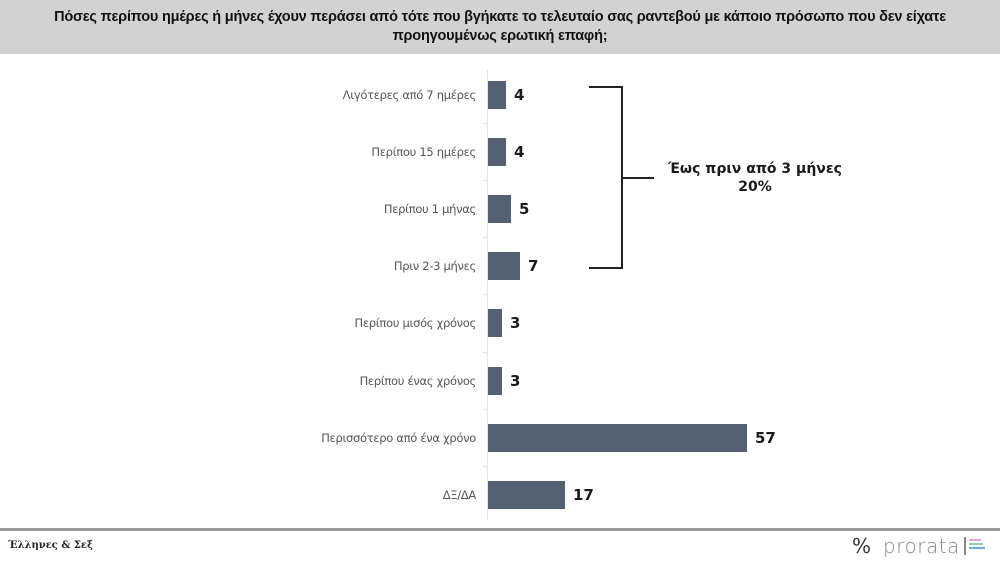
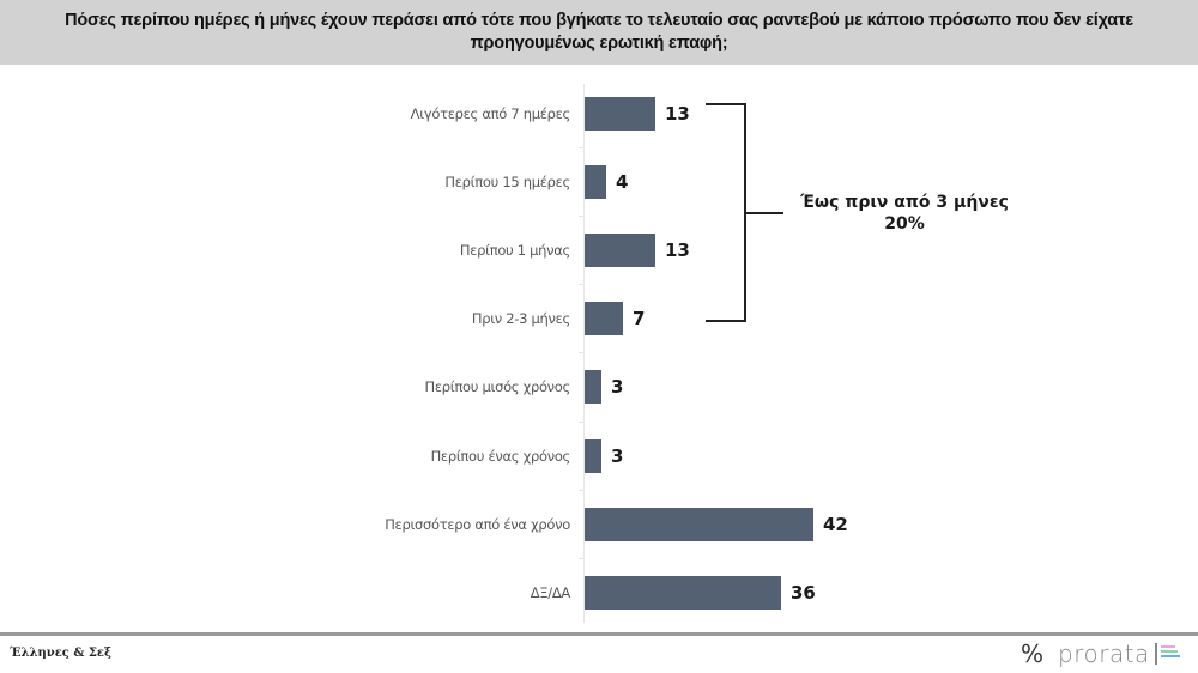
Λιγότερες από 7 ημέρες: 4 -> 13
Περίπου 1 μήνας: 5 -> 13
Περισσότερο από ένα χρόνο: 57 -> 42
ΔΞ/ΔΑ: 17 -> 36
